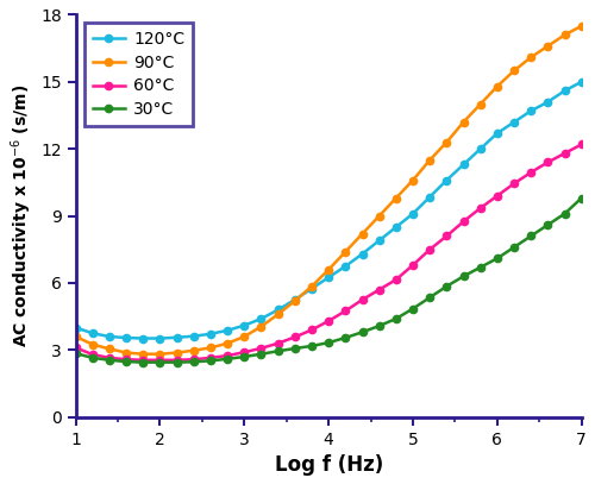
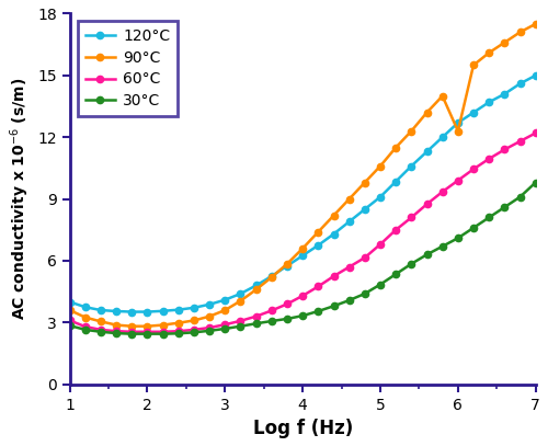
90°C/6: 14.8 -> 12.3
